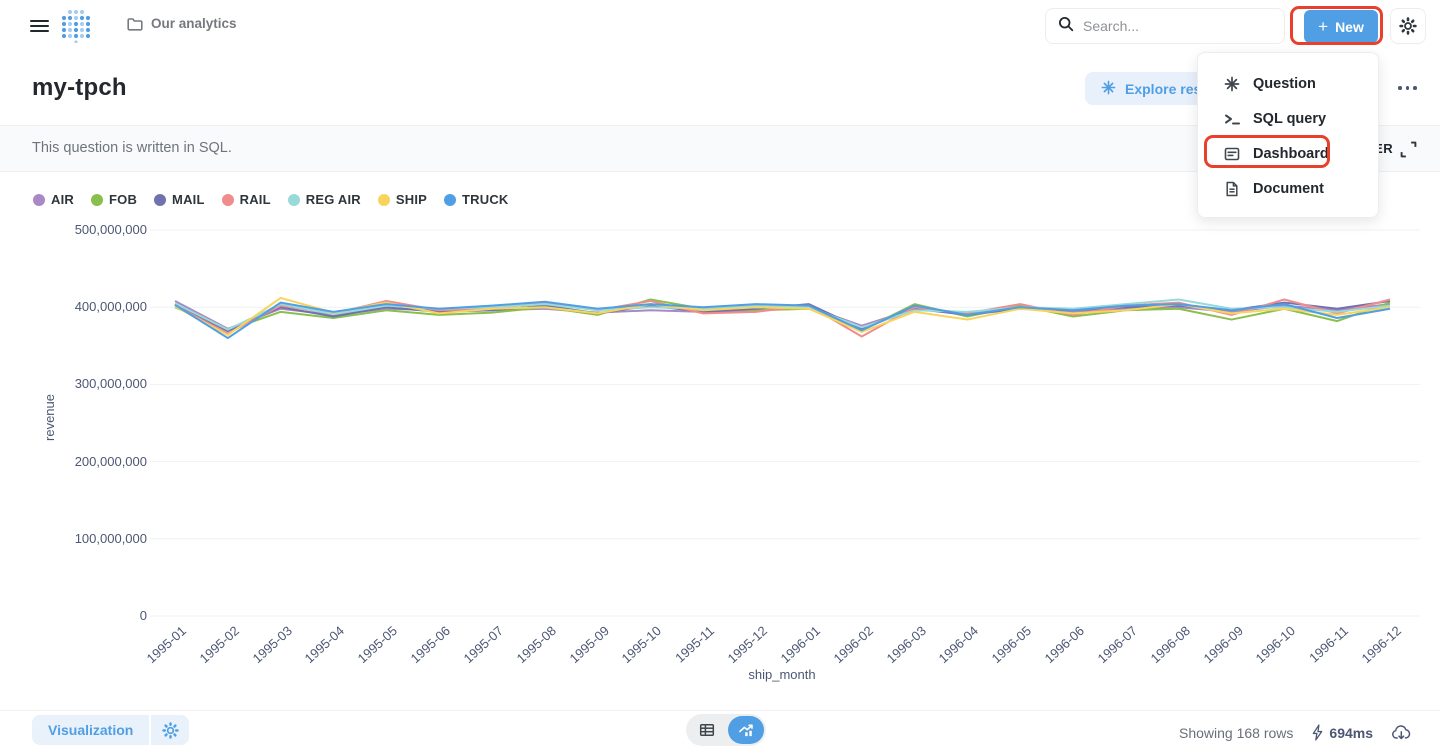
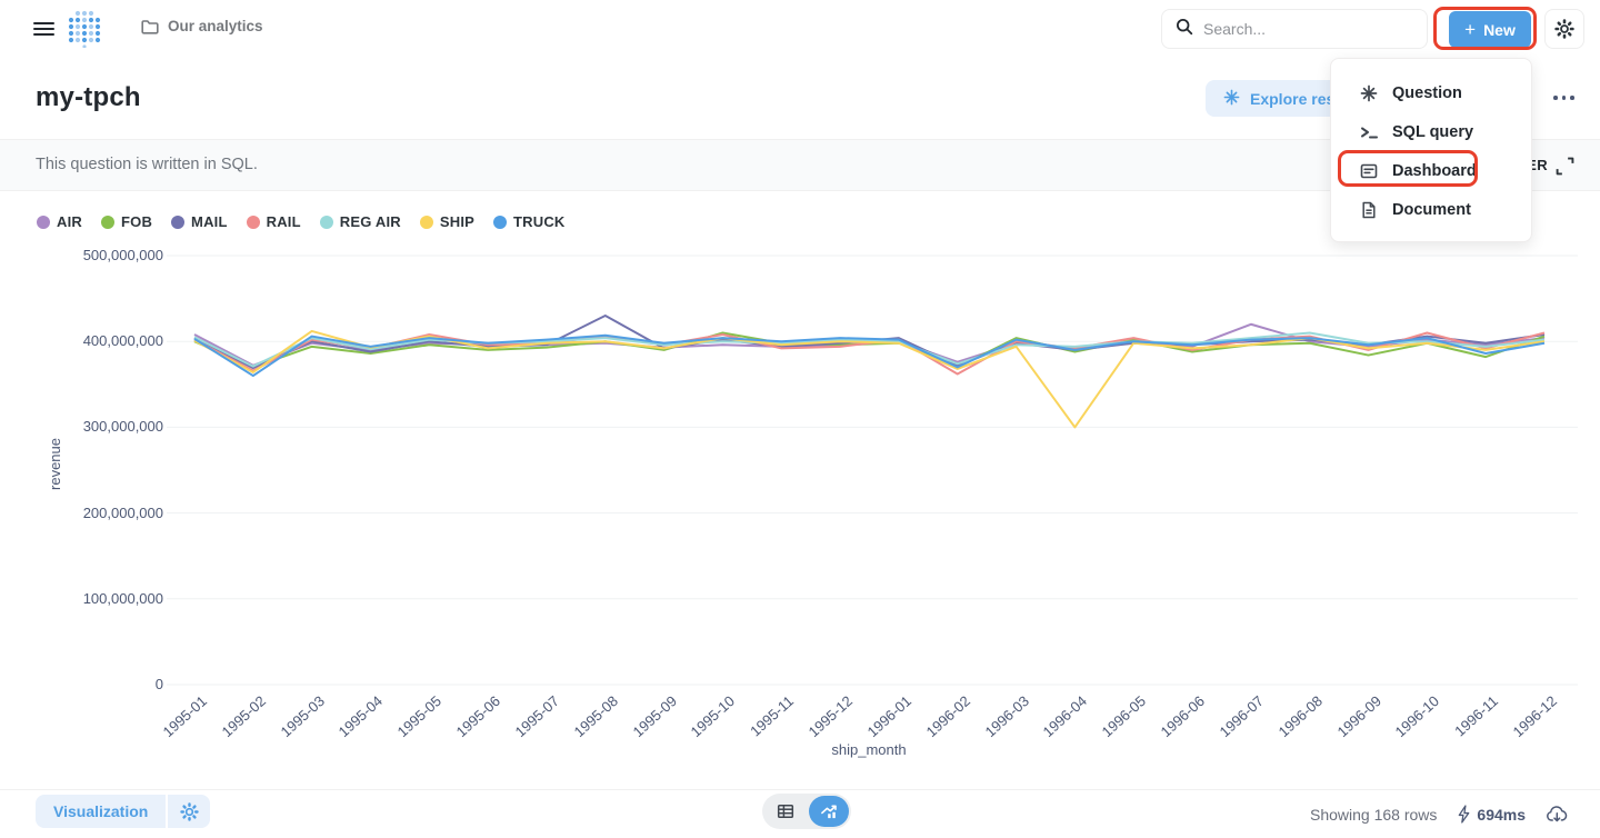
MAIL/1995-08: 400000000 -> 430000000
SHIP/1996-04: 380000000 -> 300000000
AIR/1996-07: 400000000 -> 420000000
